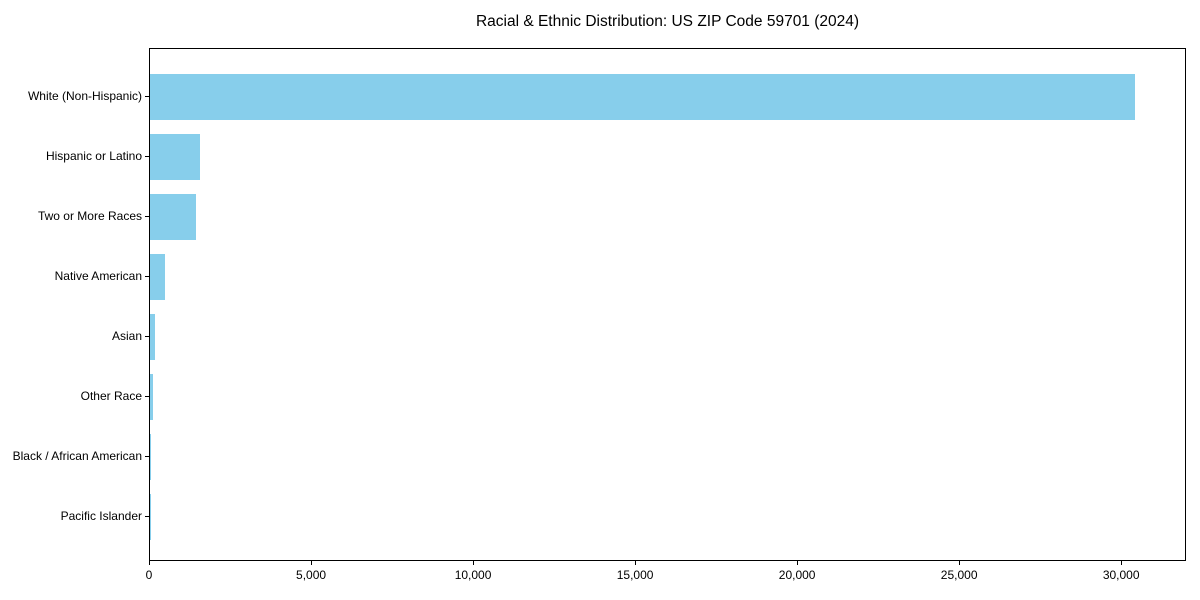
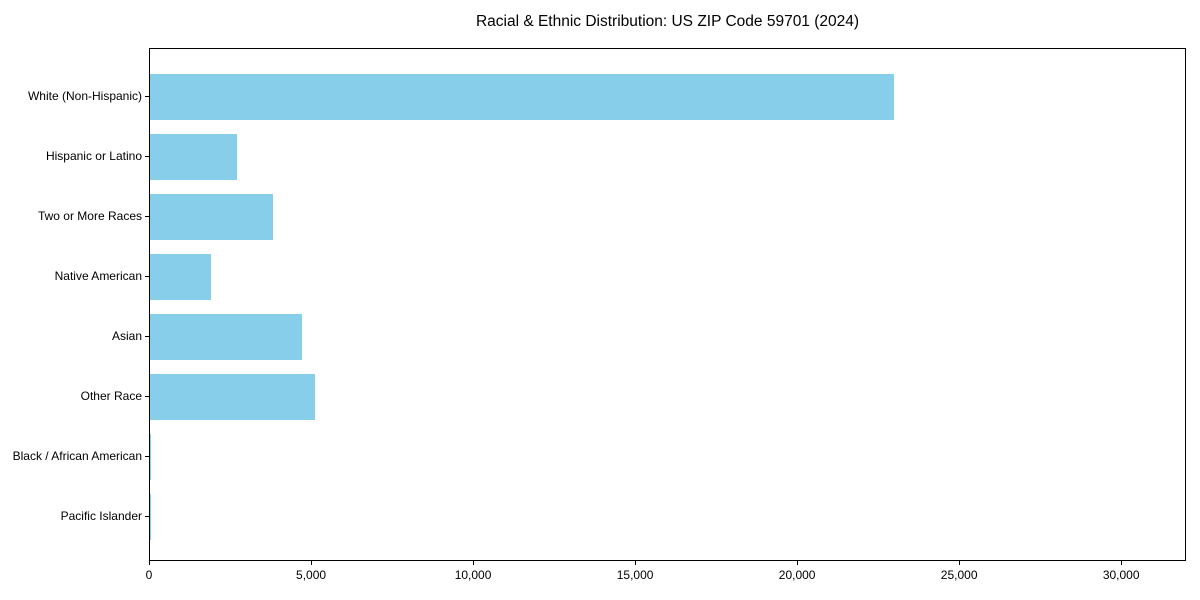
White (Non-Hispanic): 30500 -> 23000
Hispanic or Latino: 1500 -> 2700
Two or More Races: 1400 -> 3800
Native American: 500 -> 1900
Asian: 100 -> 4700
Other Race: 100 -> 5100
